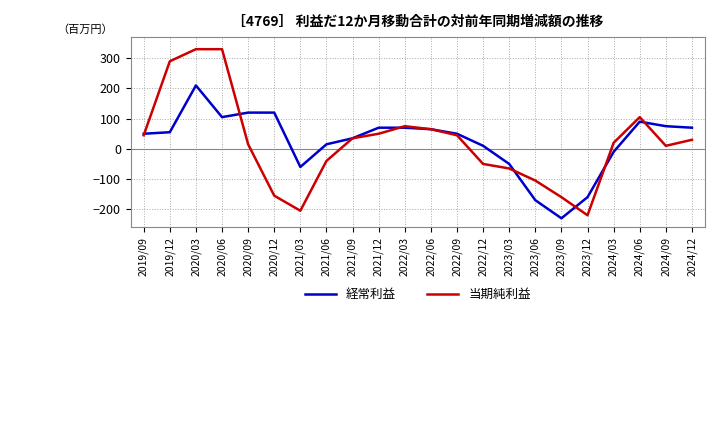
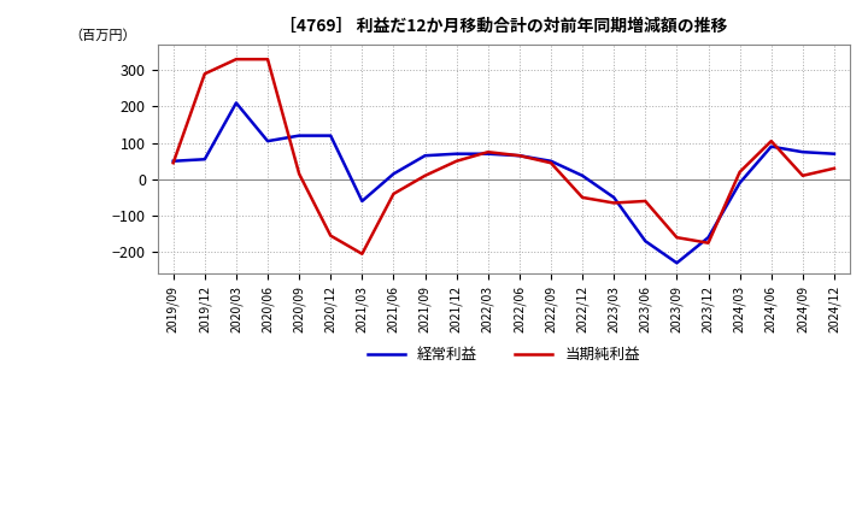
経常利益/2021/09: 35 -> 65
当期純利益/2021/09: 35 -> 10
当期純利益/2023/06: -105 -> -60
当期純利益/2023/12: -220 -> -175
